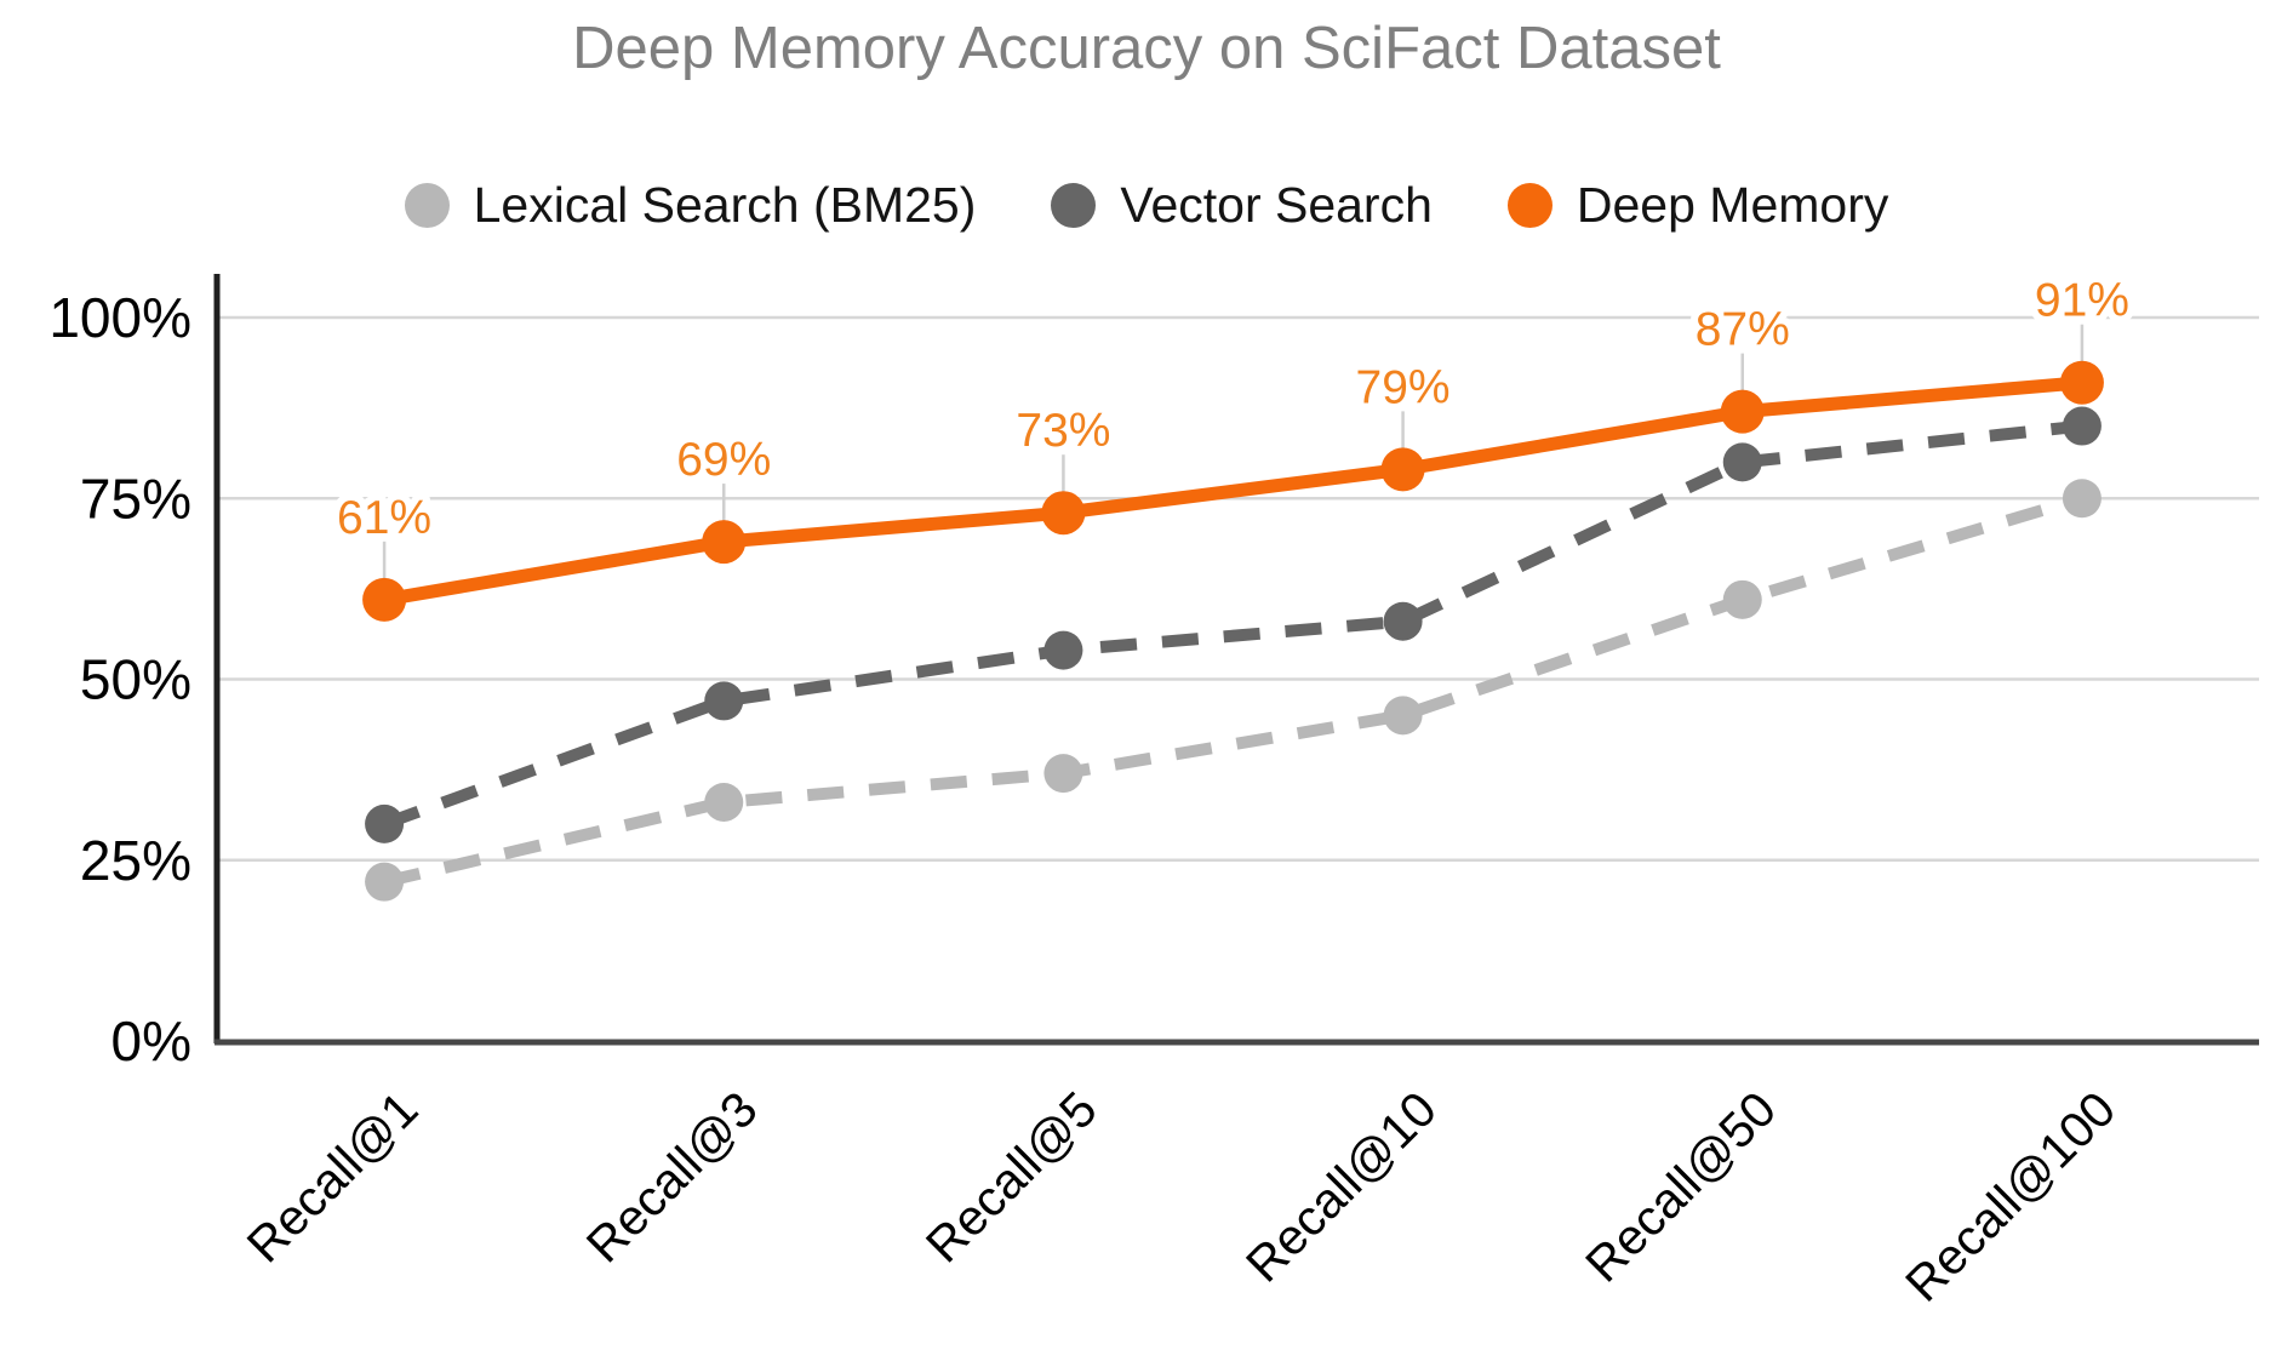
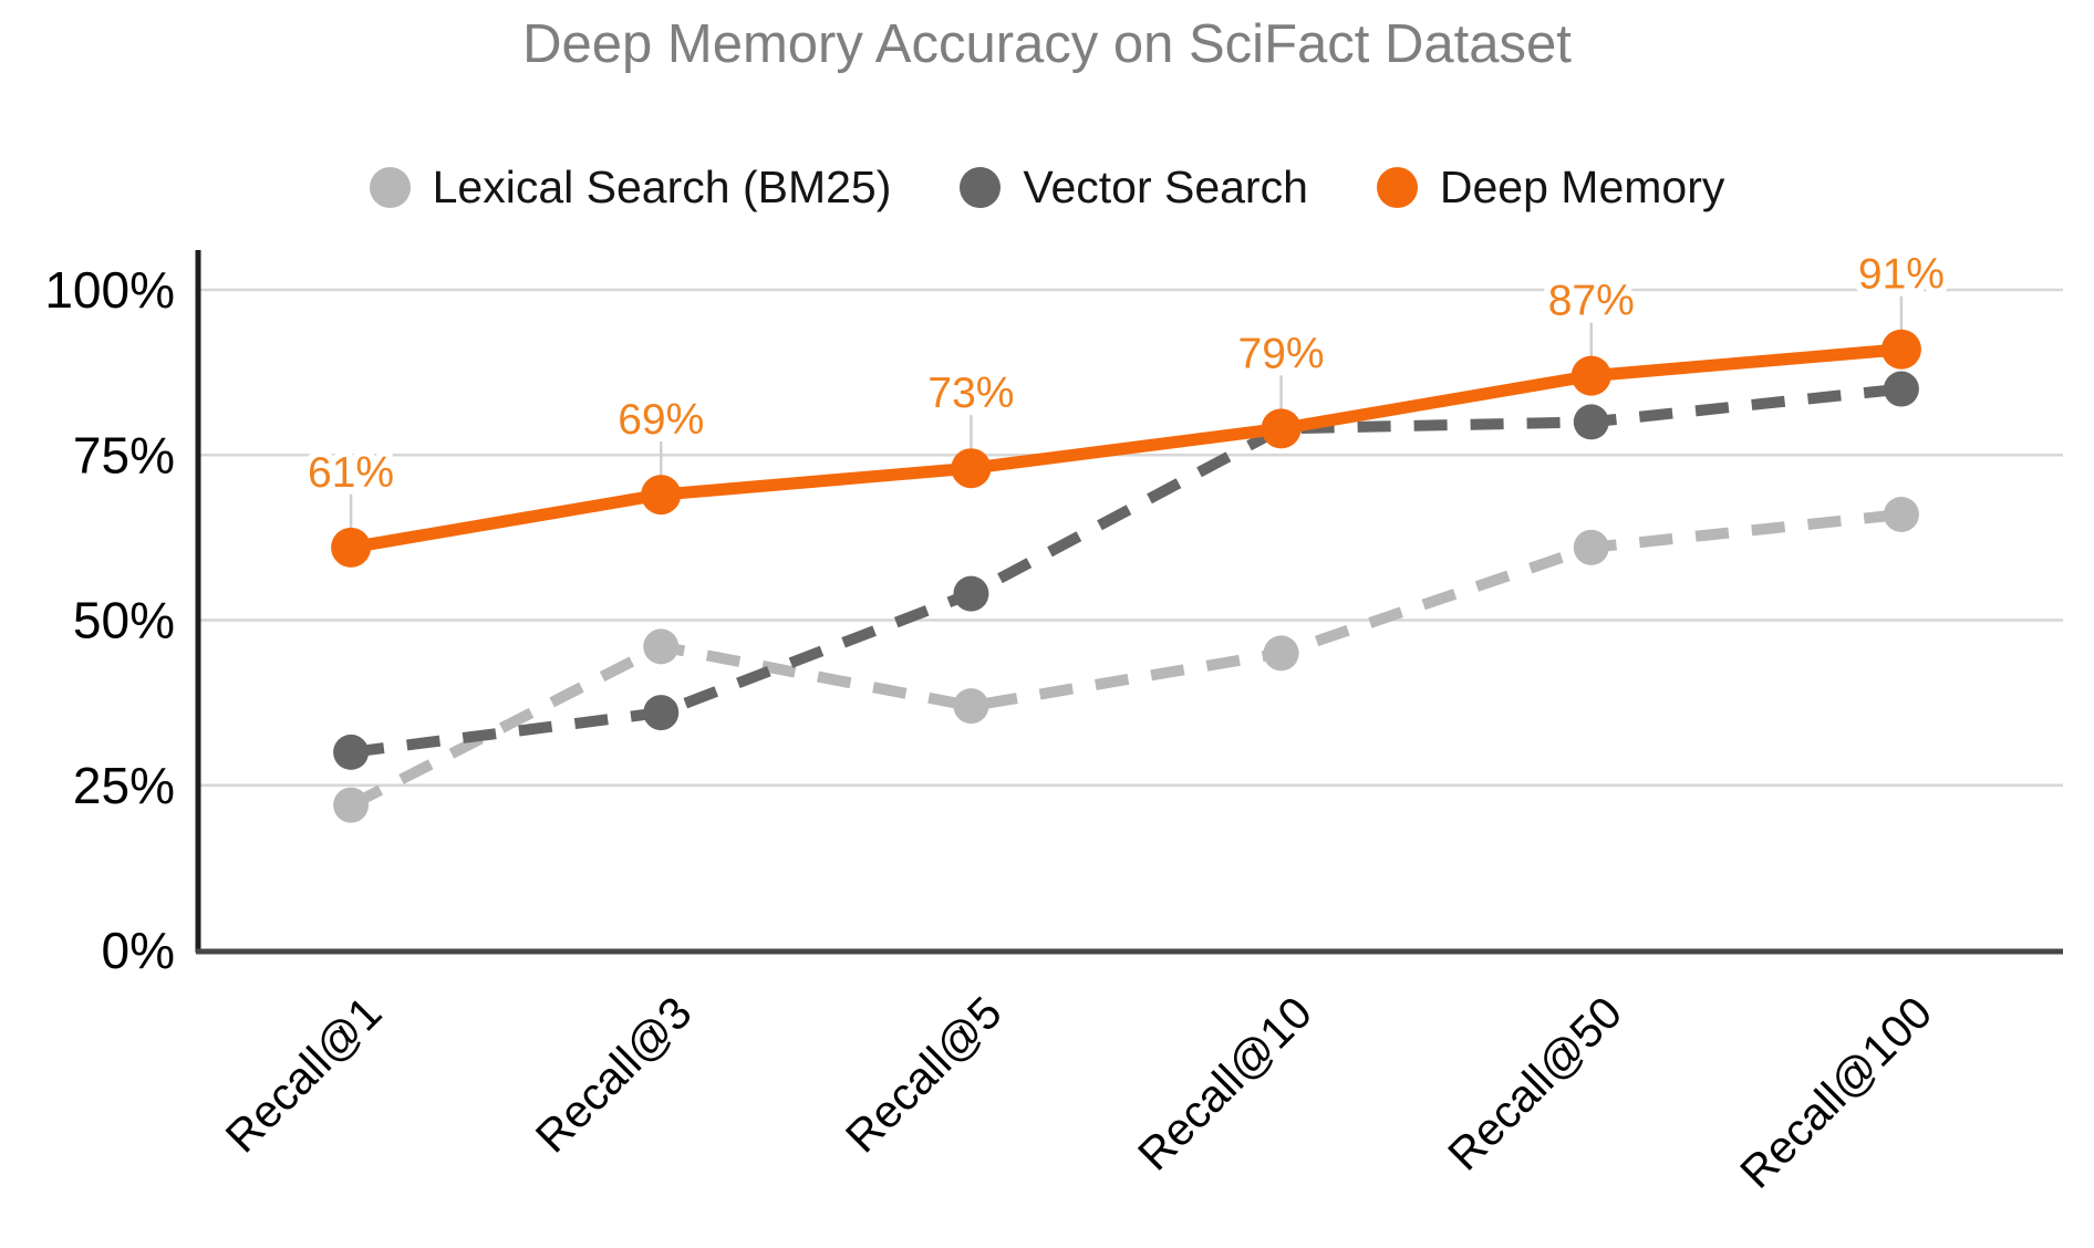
Lexical Search (BM25)/Recall@3: 33% -> 46%
Vector Search/Recall@3: 47% -> 36%
Vector Search/Recall@10: 58% -> 79%
Lexical Search (BM25)/Recall@100: 75% -> 66%
